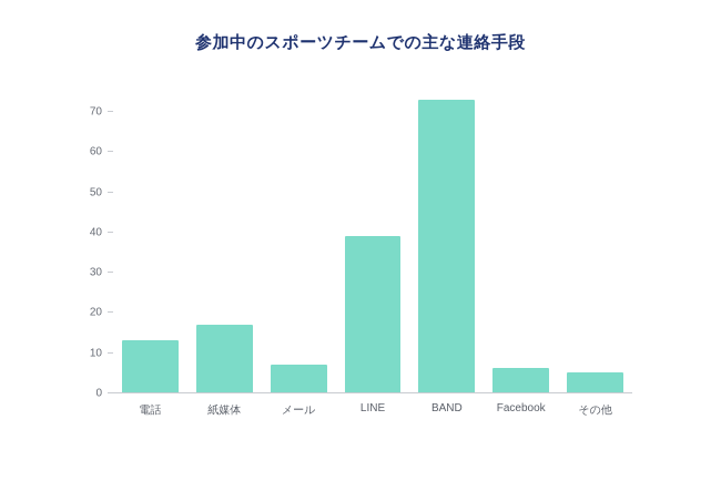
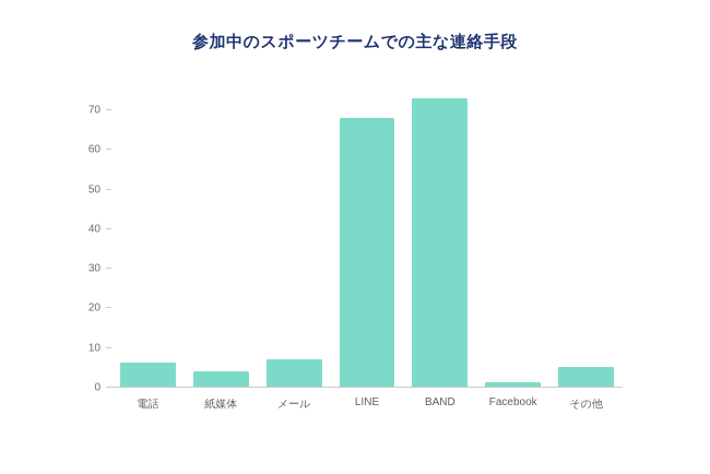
電話: 13 -> 6
紙媒体: 17 -> 4
LINE: 39 -> 68
Facebook: 6 -> 1
